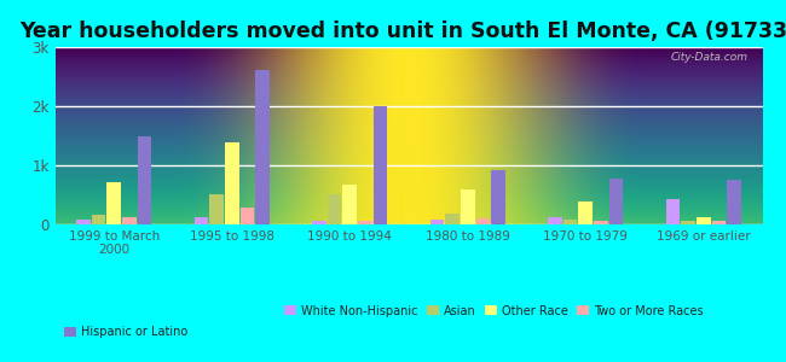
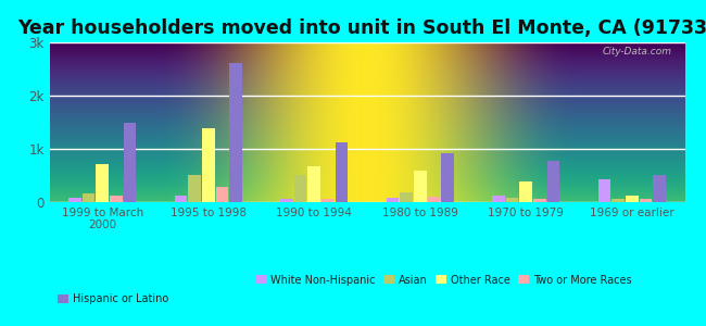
Hispanic or Latino/1990 to 1994: 2.00k -> 1.12k
Hispanic or Latino/1969 or earlier: 0.75k -> 0.52k
